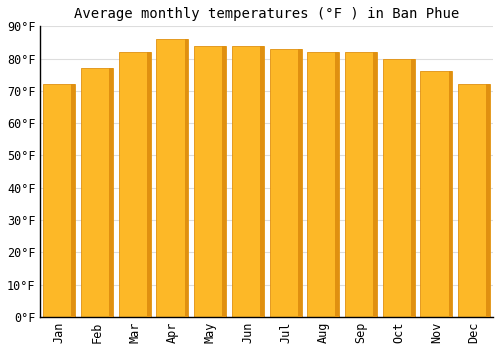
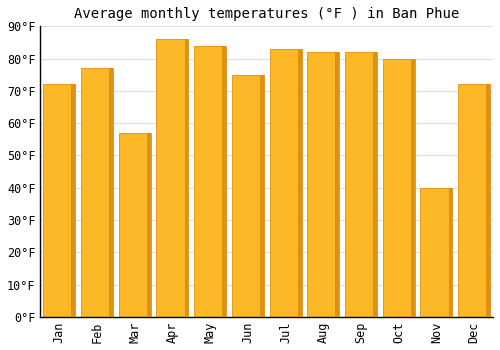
Mar: 82°F -> 57°F
Jun: 84°F -> 75°F
Nov: 76°F -> 40°F
